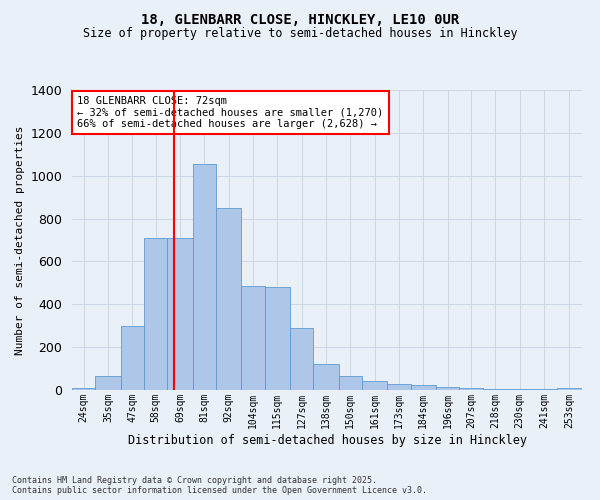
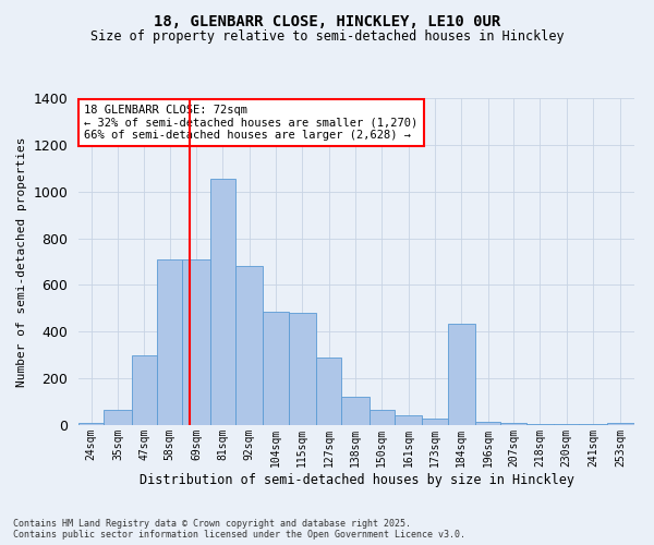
92sqm: 850 -> 680
184sqm: 25 -> 435
